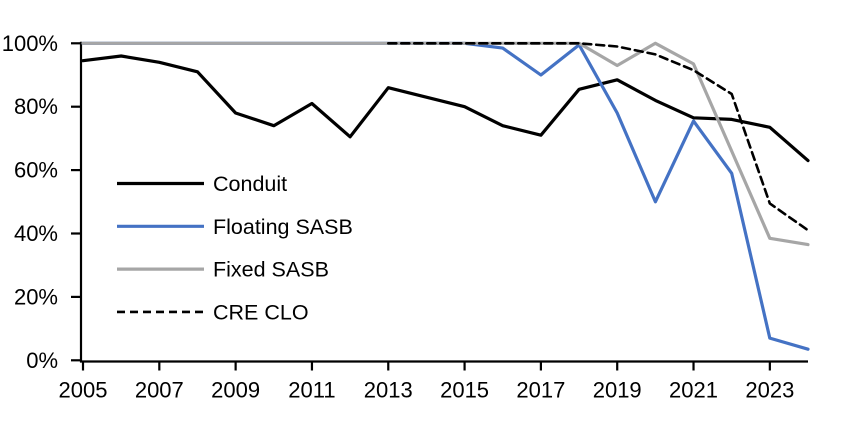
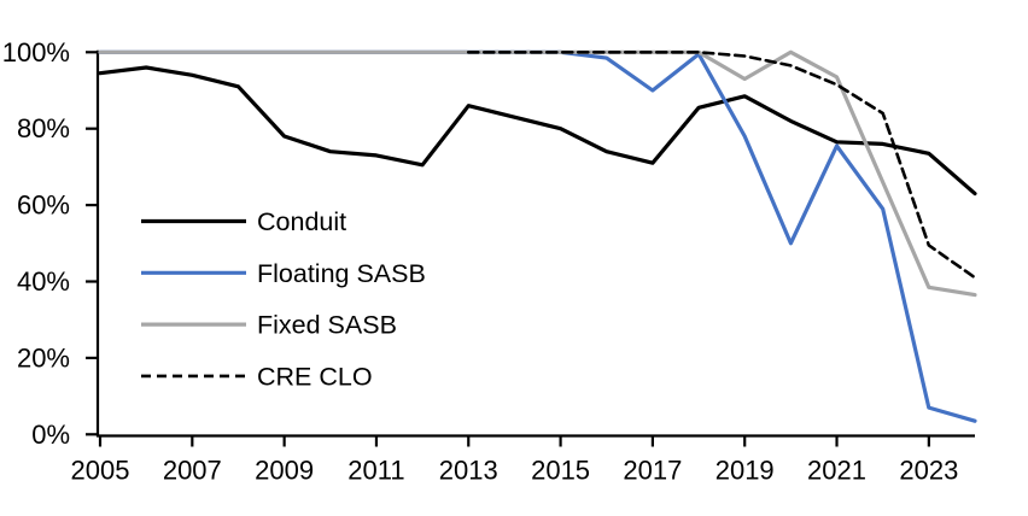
Conduit/2011: 81% -> 73%
